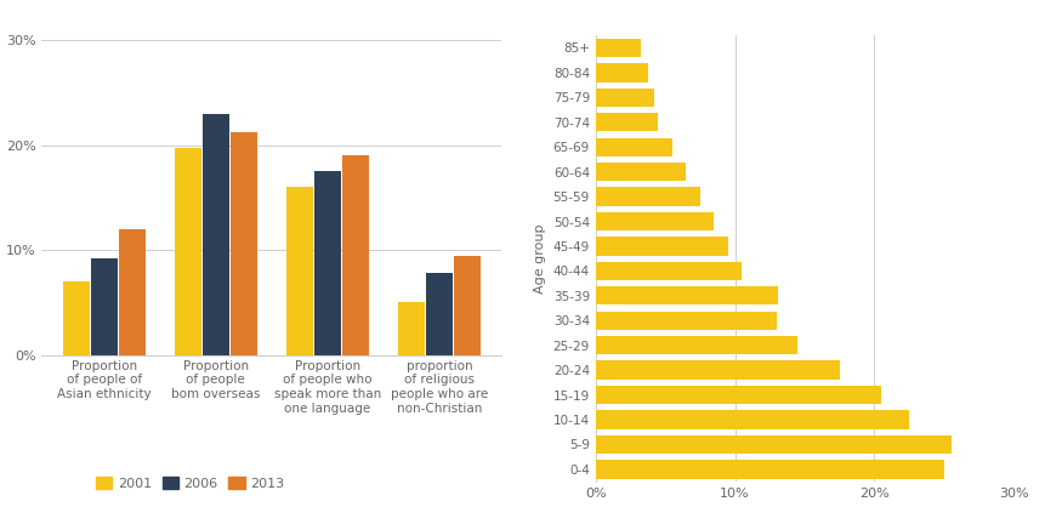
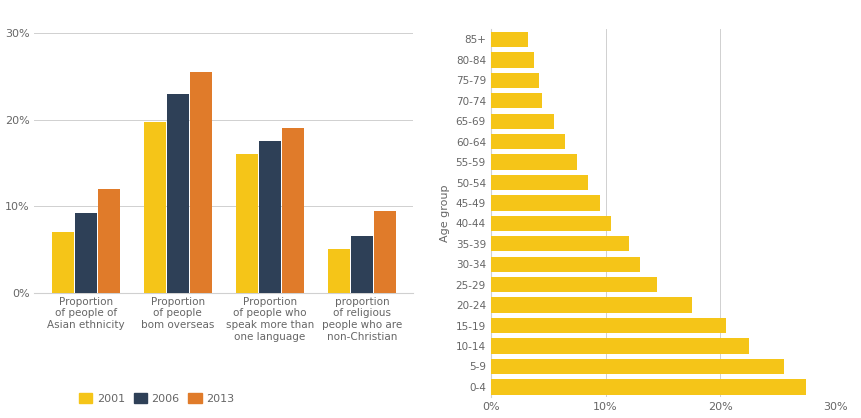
35-39: 13.1% -> 12.0%
0-4: 25.0% -> 27.5%
2013/Proportion of people bom overseas: 21.2% -> 25.5%
2006/proportion of religious people who are non-Christian: 7.8% -> 6.5%
